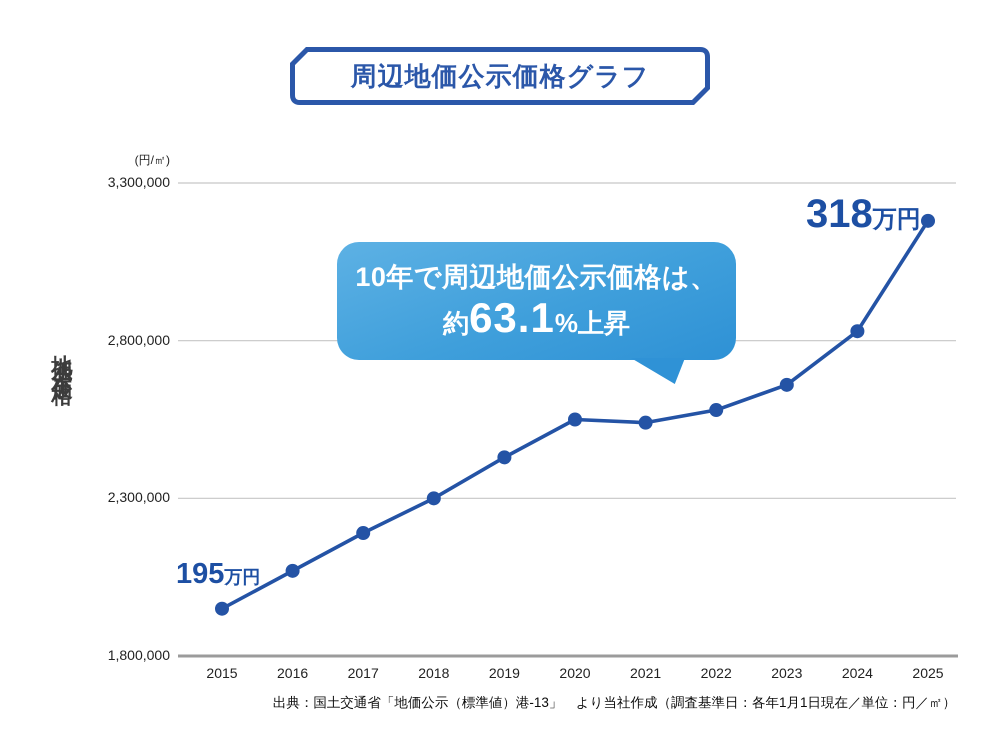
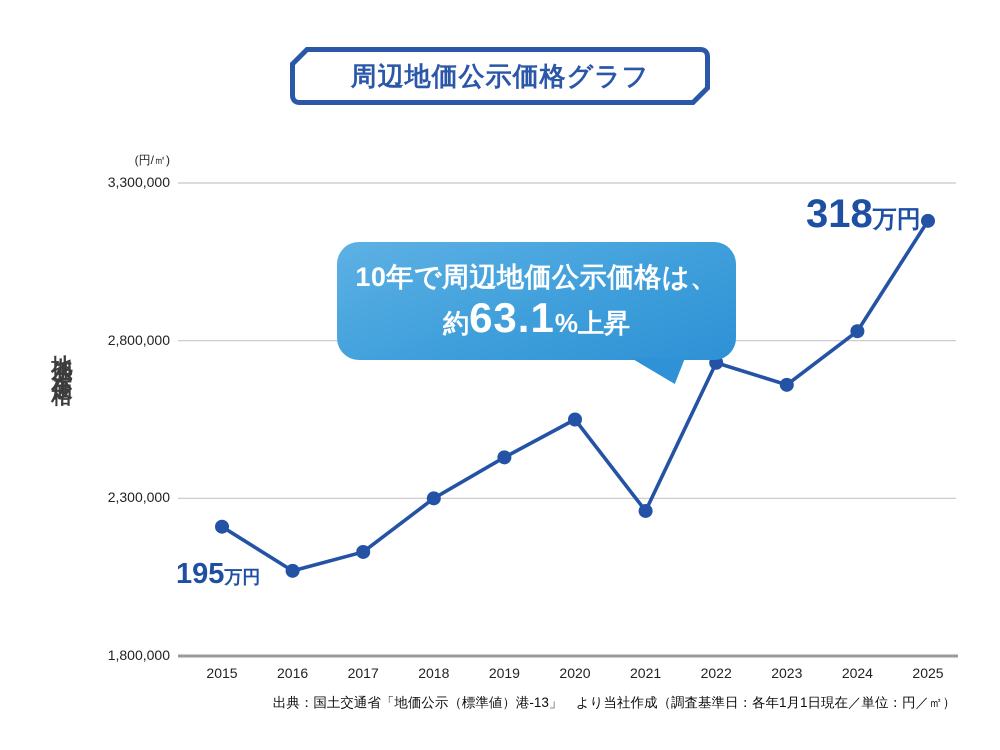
2015: 1950000 -> 2210000
2017: 2190000 -> 2130000
2021: 2540000 -> 2260000
2022: 2580000 -> 2730000
